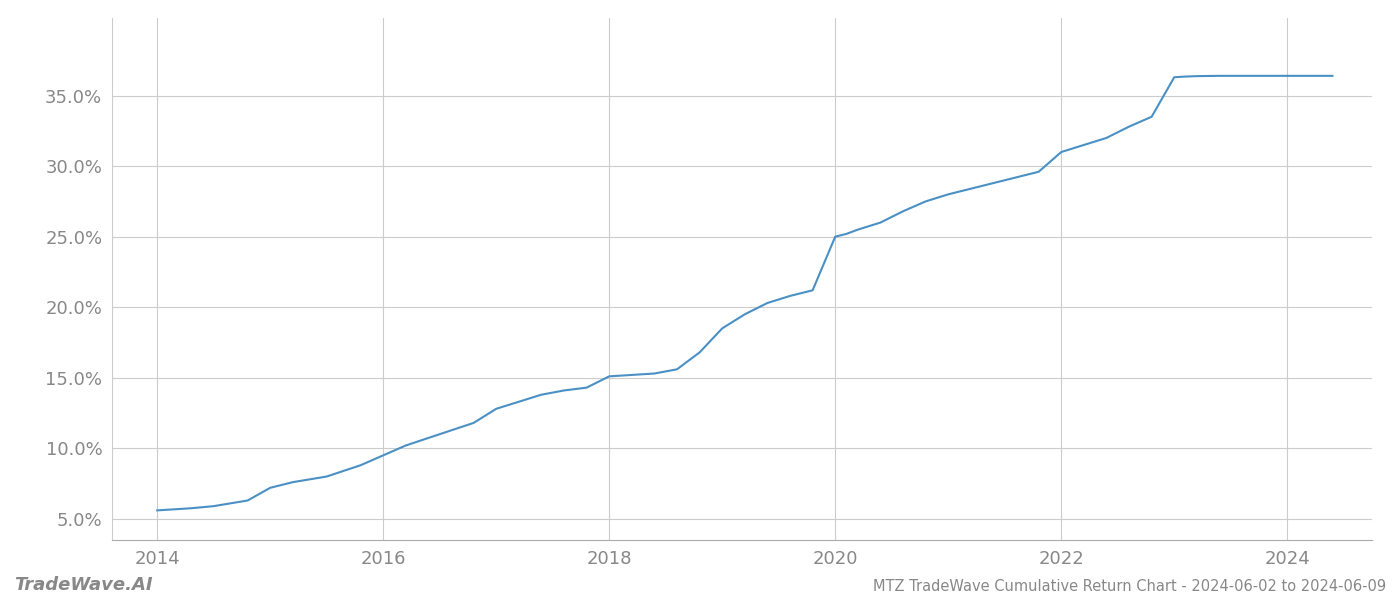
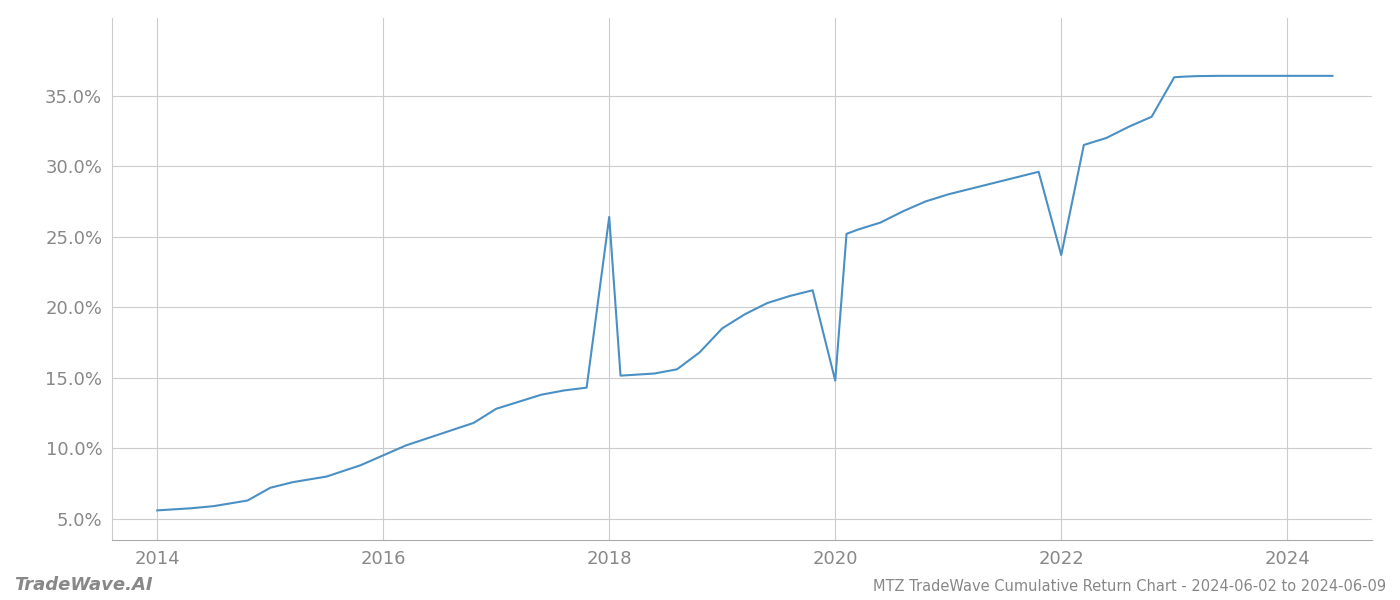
2018: 15.1% -> 26.4%
2020: 25.0% -> 14.8%
2022: 31.0% -> 23.7%
